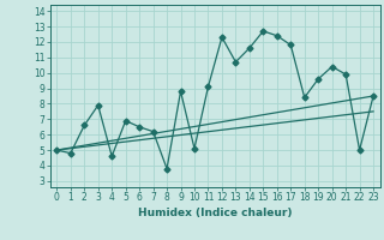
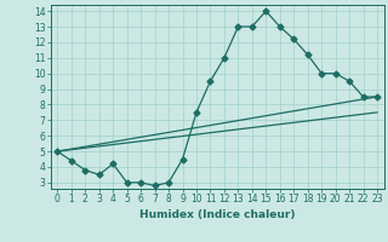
1: 4.8 -> 4.4
2: 6.6 -> 3.8
3: 7.9 -> 3.5
4: 4.6 -> 4.2
5: 6.9 -> 3.0
6: 6.5 -> 3.0
7: 6.2 -> 2.8
8: 3.8 -> 3.0
9: 8.8 -> 4.5
10: 5.1 -> 7.5
11: 9.1 -> 9.5
12: 12.3 -> 11.0
13: 10.7 -> 13.0
14: 11.6 -> 13.0
15: 12.7 -> 14.0
16: 12.4 -> 13.0
17: 11.8 -> 12.2
18: 8.4 -> 11.2
19: 9.6 -> 10.0
20: 10.4 -> 10.0
21: 9.9 -> 9.5
22: 5.0 -> 8.5
